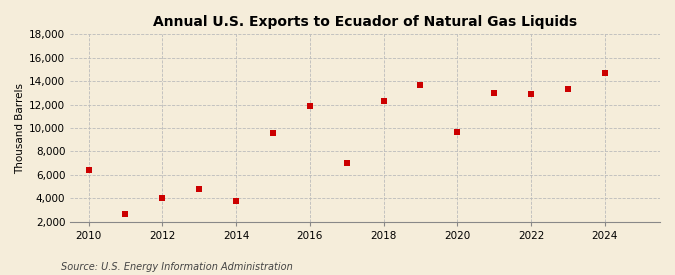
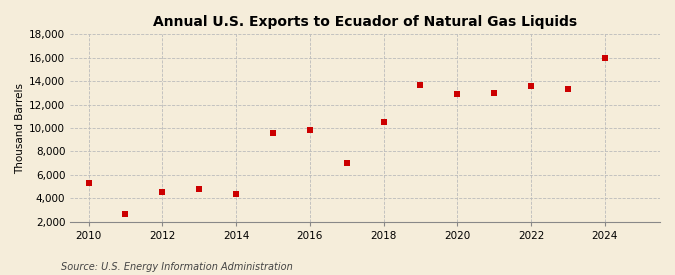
2010: 6,400 -> 5,300
2012: 4,000 -> 4,500
2014: 3,800 -> 4,400
2016: 11,900 -> 9,800
2018: 12,300 -> 10,500
2020: 9,700 -> 12,900
2022: 12,900 -> 13,600
2024: 14,700 -> 16,000
